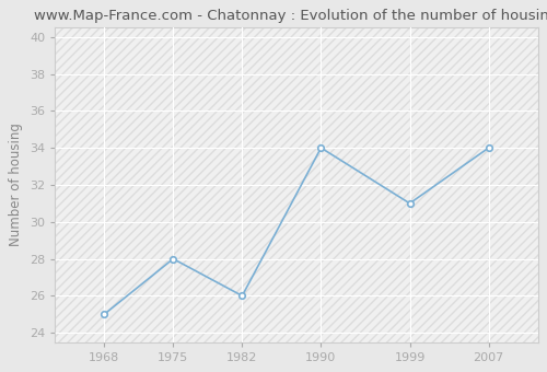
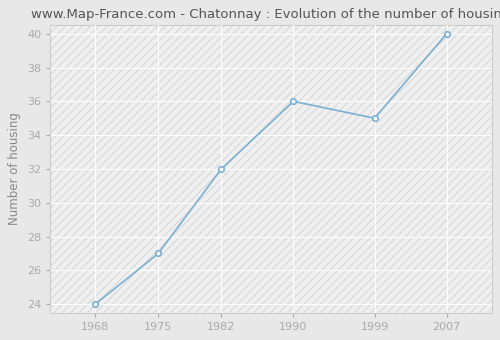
1968: 25 -> 24
1975: 28 -> 27
1982: 26 -> 32
1990: 34 -> 36
1999: 31 -> 35
2007: 34 -> 40
